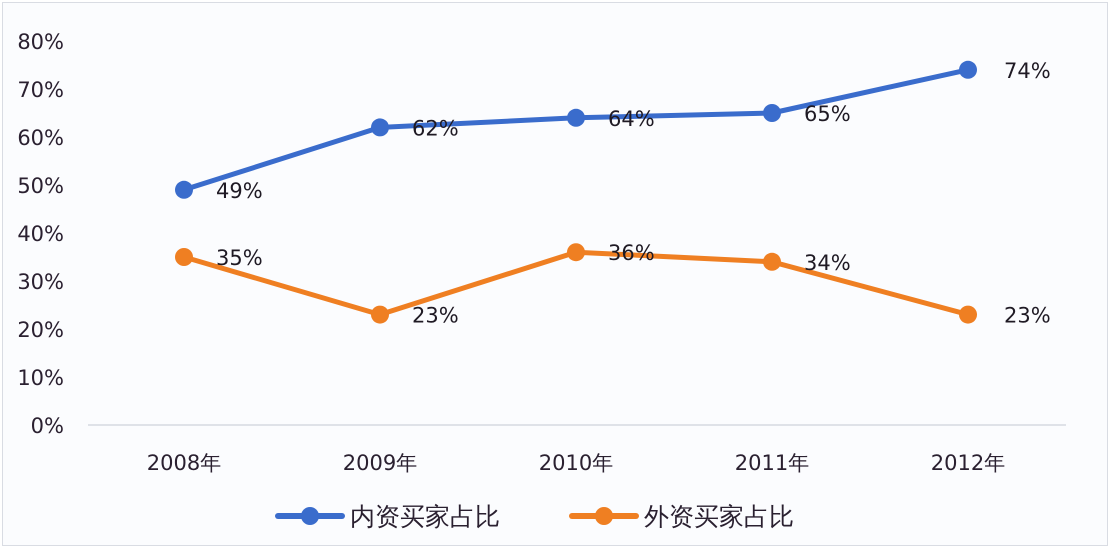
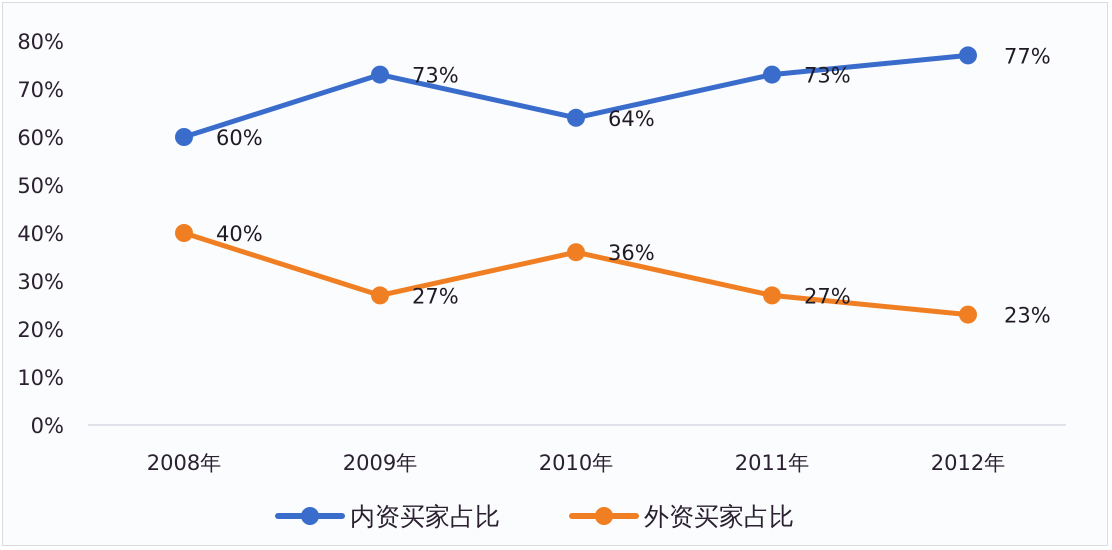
内资买家占比/2008年: 49% -> 60%
外资买家占比/2008年: 35% -> 40%
内资买家占比/2009年: 62% -> 73%
外资买家占比/2009年: 23% -> 27%
内资买家占比/2011年: 65% -> 73%
外资买家占比/2011年: 34% -> 27%
内资买家占比/2012年: 74% -> 77%
